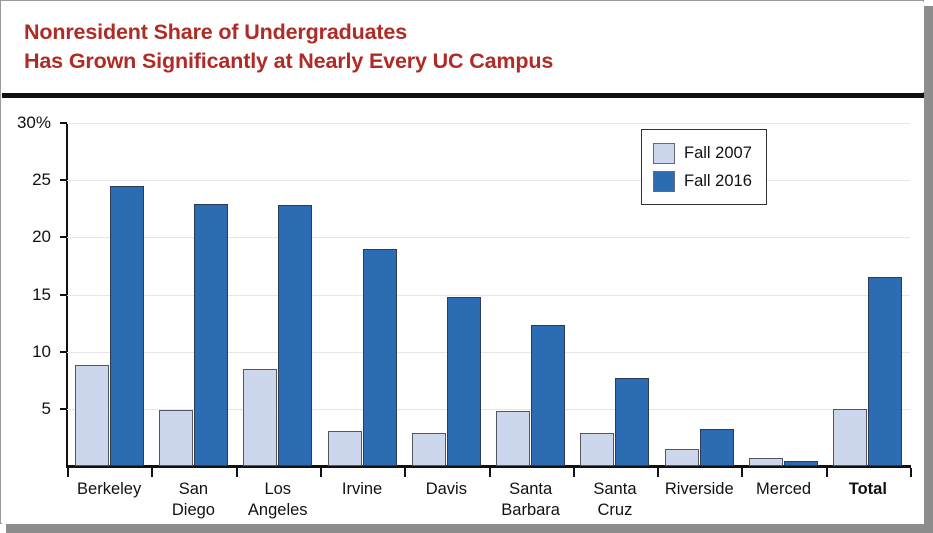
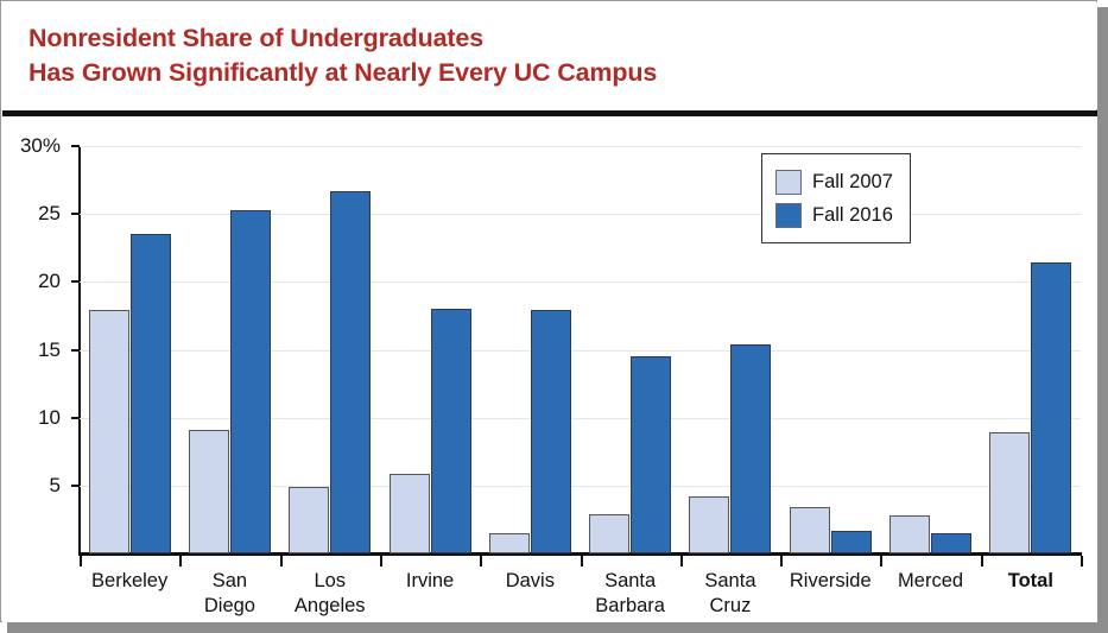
Fall 2007/Berkeley: 8.8% -> 17.9%
Fall 2016/Berkeley: 24.5% -> 23.5%
Fall 2007/San Diego: 4.9% -> 9.1%
Fall 2016/San Diego: 22.9% -> 25.3%
Fall 2007/Los Angeles: 8.5% -> 4.9%
Fall 2016/Los Angeles: 22.8% -> 26.7%
Fall 2007/Irvine: 3.1% -> 5.9%
Fall 2016/Irvine: 19.0% -> 18.0%
Fall 2007/Davis: 2.9% -> 1.5%
Fall 2016/Davis: 14.8% -> 17.9%
Fall 2007/Santa Barbara: 4.8% -> 2.9%
Fall 2016/Santa Barbara: 12.3% -> 14.5%
Fall 2007/Santa Cruz: 2.9% -> 4.2%
Fall 2016/Santa Cruz: 7.7% -> 15.4%
Fall 2007/Riverside: 1.5% -> 3.4%
Fall 2016/Riverside: 3.2% -> 1.7%
Fall 2007/Merced: 0.7% -> 2.8%
Fall 2016/Merced: 0.4% -> 1.5%
Fall 2007/Total: 5.0% -> 8.9%
Fall 2016/Total: 16.5% -> 21.4%
